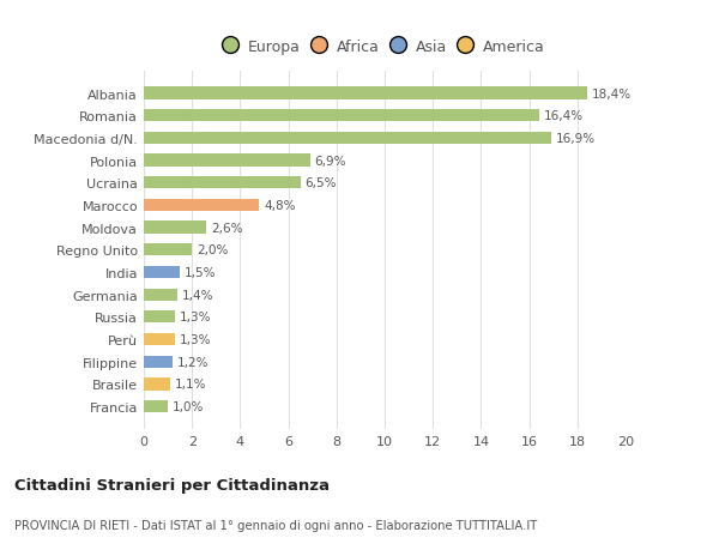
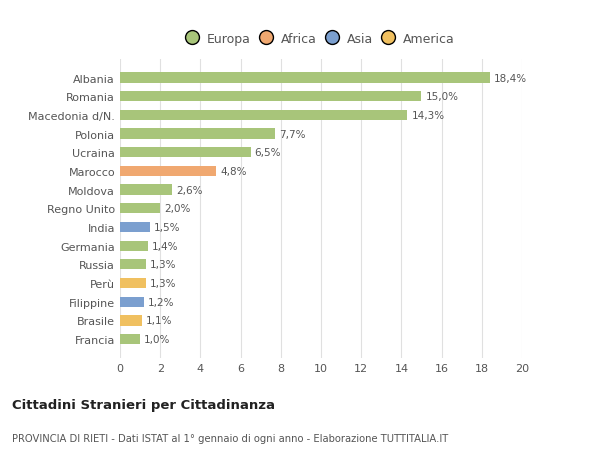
Romania: 16,4% -> 15,0%
Macedonia d/N.: 16,9% -> 14,3%
Polonia: 6,9% -> 7,7%
